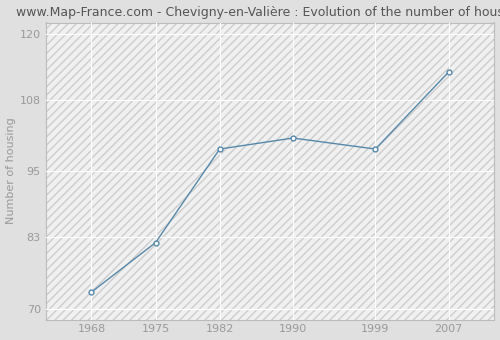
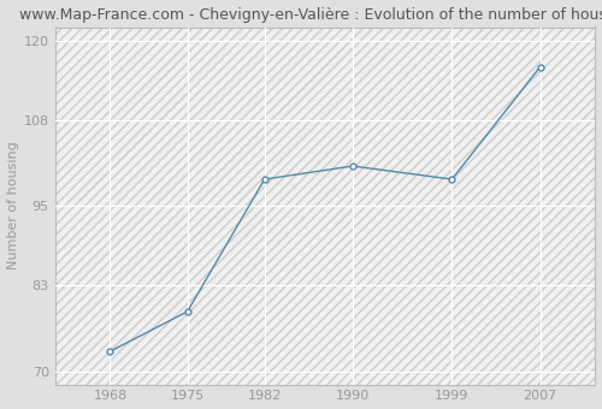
1975: 82 -> 79
2007: 113 -> 116
